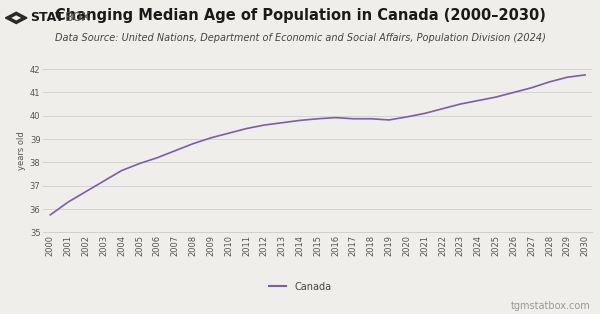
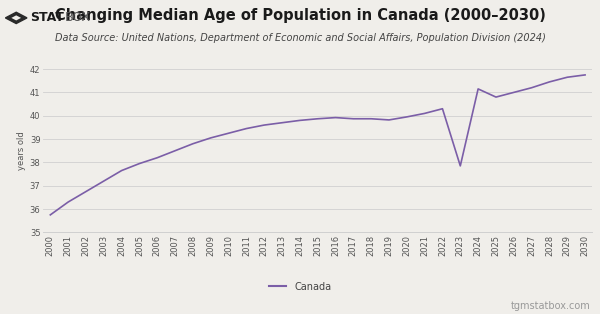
2023: 40.50 -> 37.85
2024: 40.65 -> 41.15
